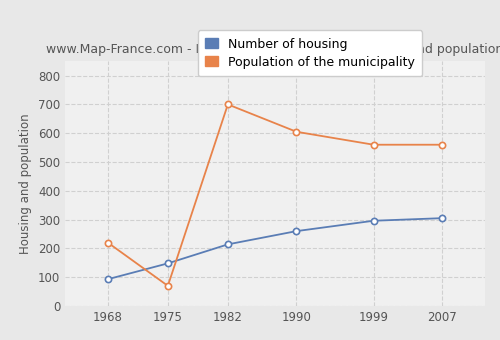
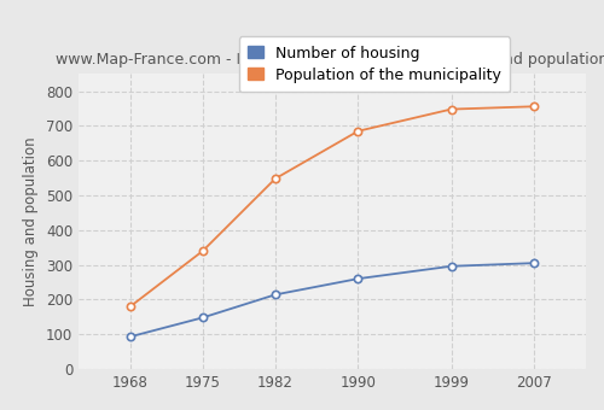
Population of the municipality/1968: 220 -> 180
Population of the municipality/1975: 70 -> 340
Population of the municipality/1982: 700 -> 548
Population of the municipality/1990: 605 -> 685
Population of the municipality/1999: 560 -> 748
Population of the municipality/2007: 560 -> 756
